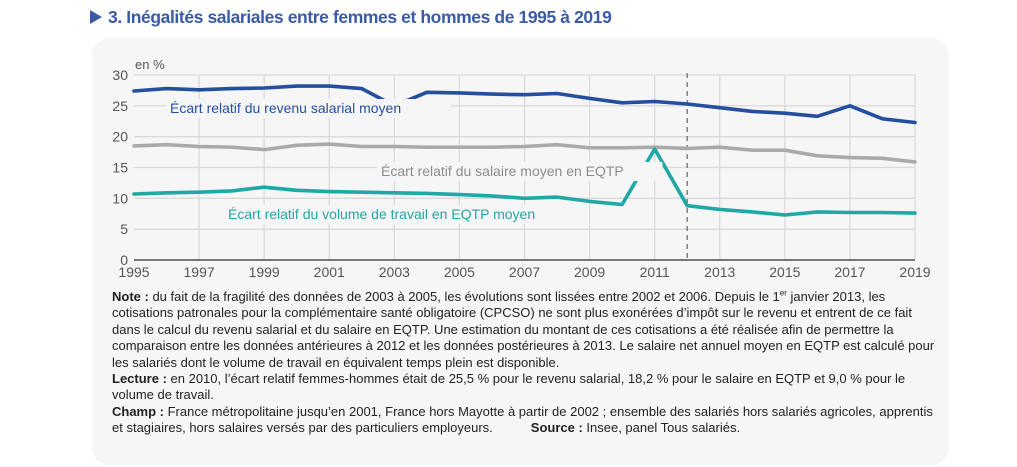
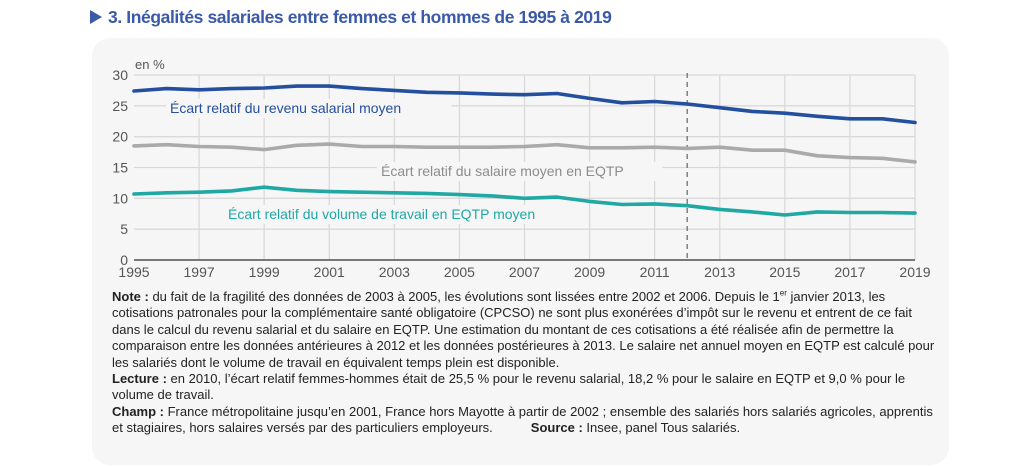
Écart relatif du revenu salarial moyen/2003: 25 -> 28
Écart relatif du volume de travail en EQTP moyen/2011: 18 -> 9
Écart relatif du revenu salarial moyen/2017: 25 -> 23
